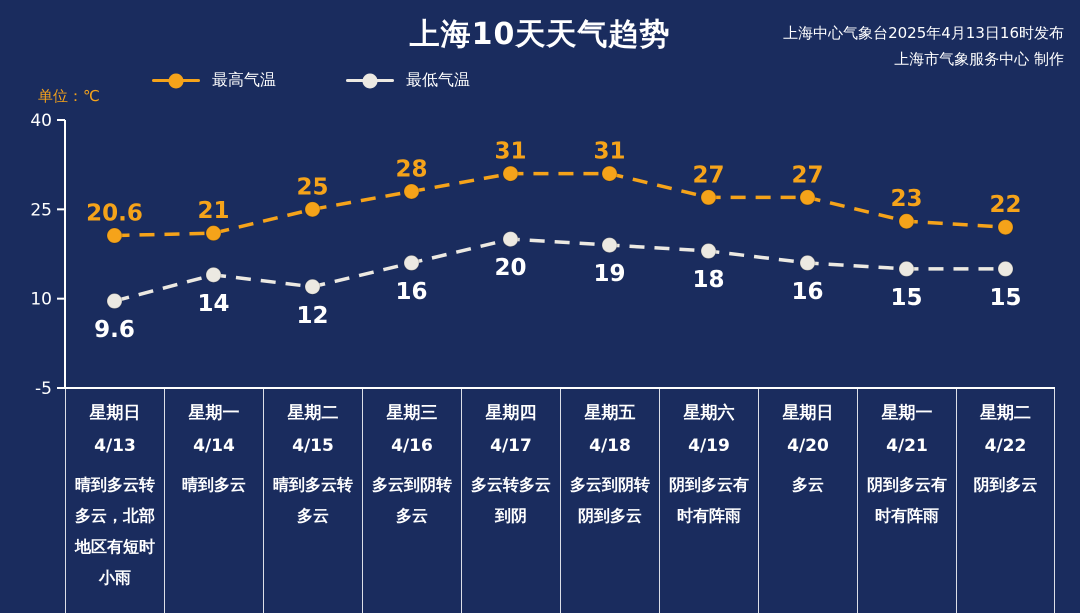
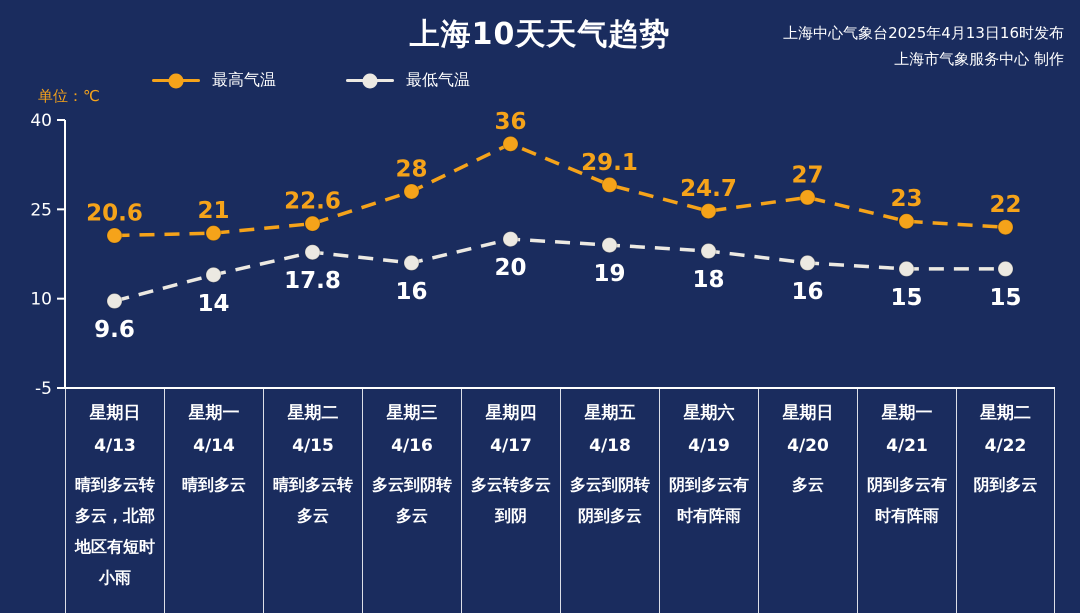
最高气温/4/15: 25 -> 22.6
最低气温/4/15: 12 -> 17.8
最高气温/4/17: 31 -> 36
最高气温/4/18: 31 -> 29.1
最高气温/4/19: 27 -> 24.7
